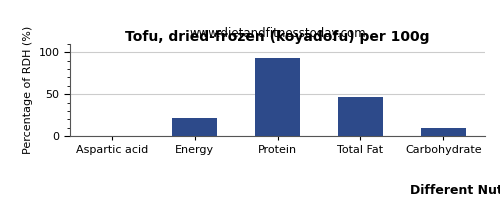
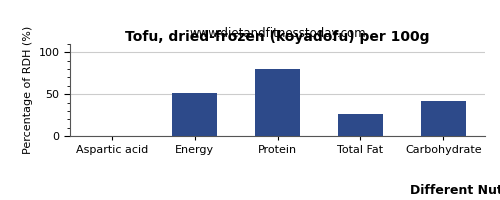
Energy: 22 -> 52
Protein: 93 -> 80
Total Fat: 47 -> 26
Carbohydrate: 9 -> 42
